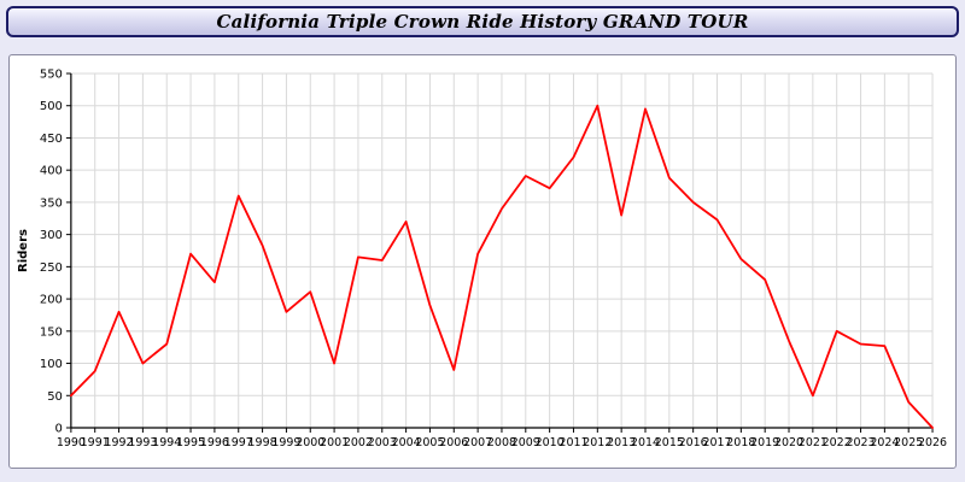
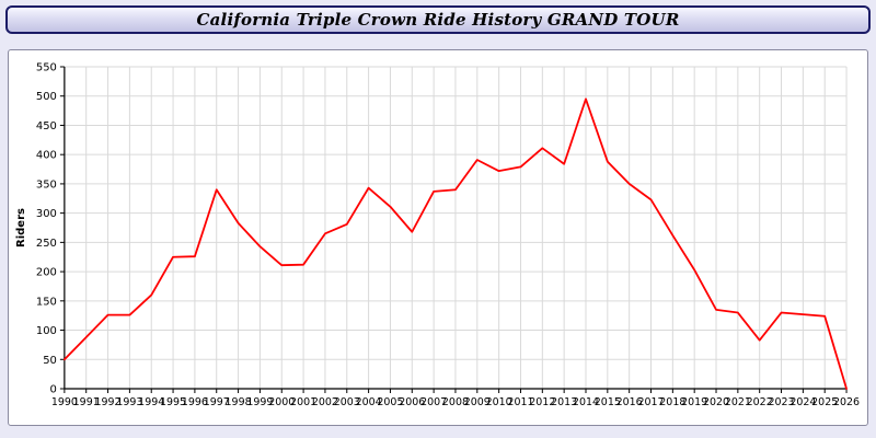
1992: 180 -> 130
1993: 100 -> 130
1994: 130 -> 160
1995: 270 -> 220
1997: 360 -> 340
1999: 180 -> 240
2001: 100 -> 210
2003: 260 -> 280
2004: 320 -> 340
2005: 190 -> 310
2006: 90 -> 270
2007: 270 -> 340
2011: 420 -> 380
2012: 500 -> 410
2013: 330 -> 380
2019: 230 -> 200
2021: 50 -> 130
2022: 150 -> 80
2025: 40 -> 120
